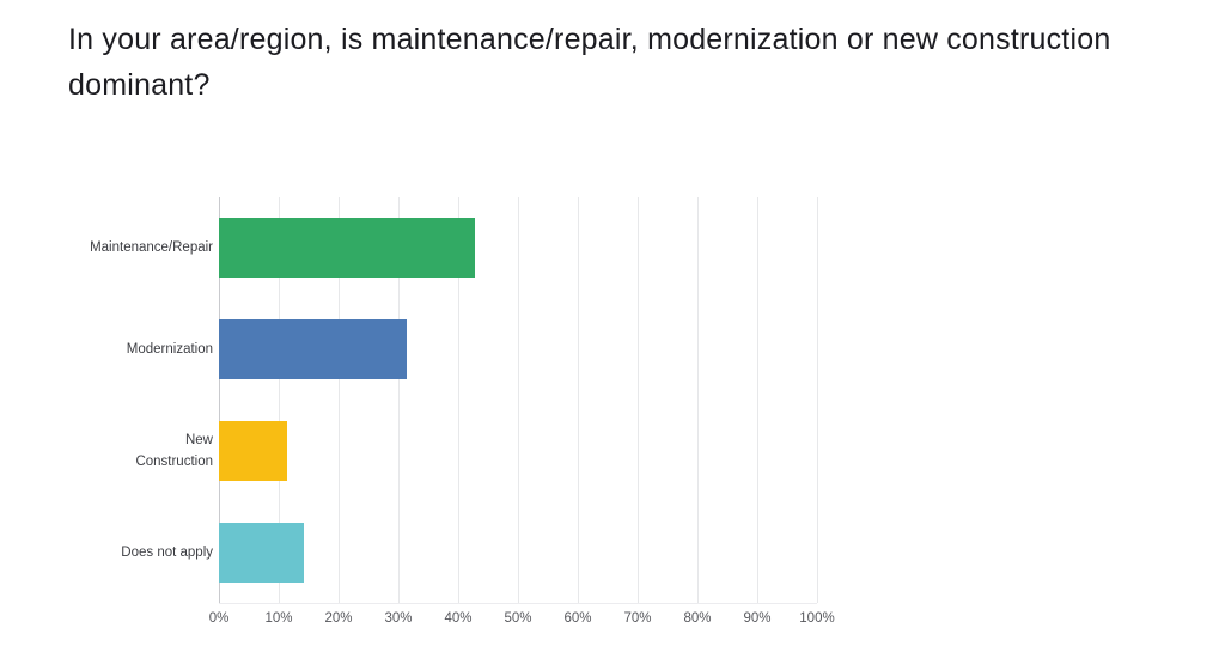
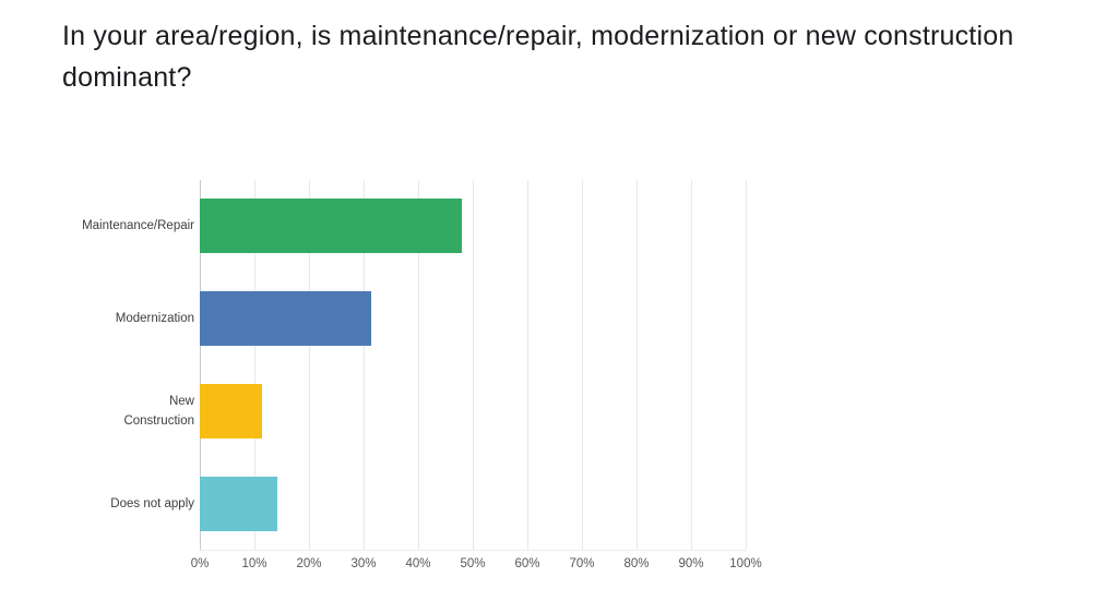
Maintenance/Repair: 43% -> 48%
